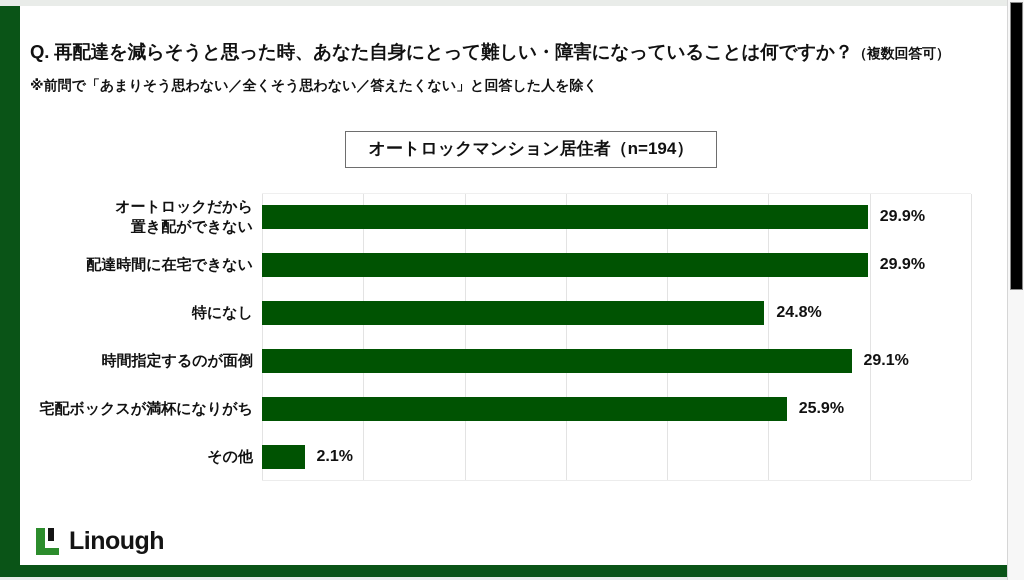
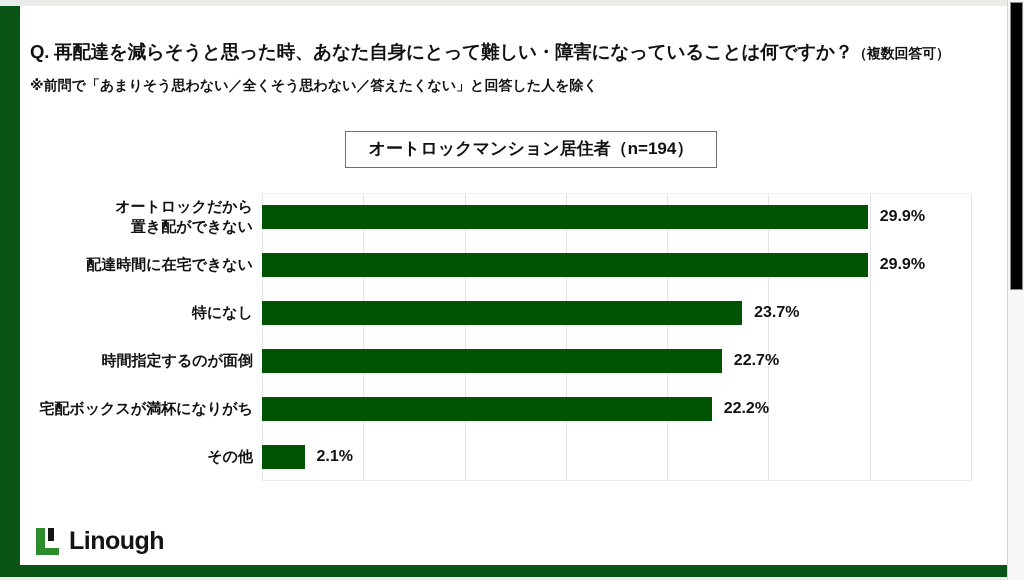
特になし: 24.8% -> 23.7%
時間指定するのが面倒: 29.1% -> 22.7%
宅配ボックスが満杯になりがち: 25.9% -> 22.2%
